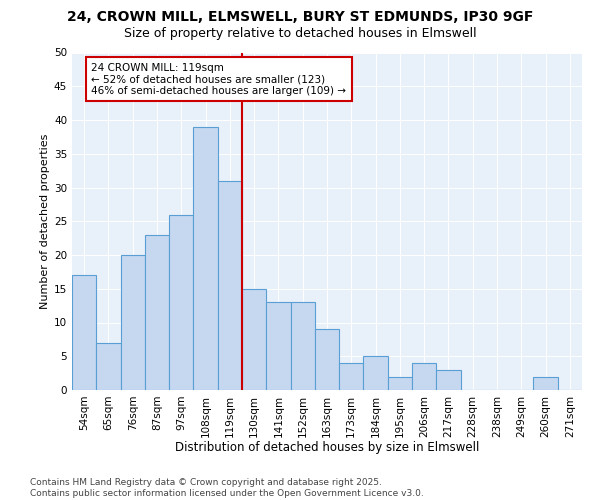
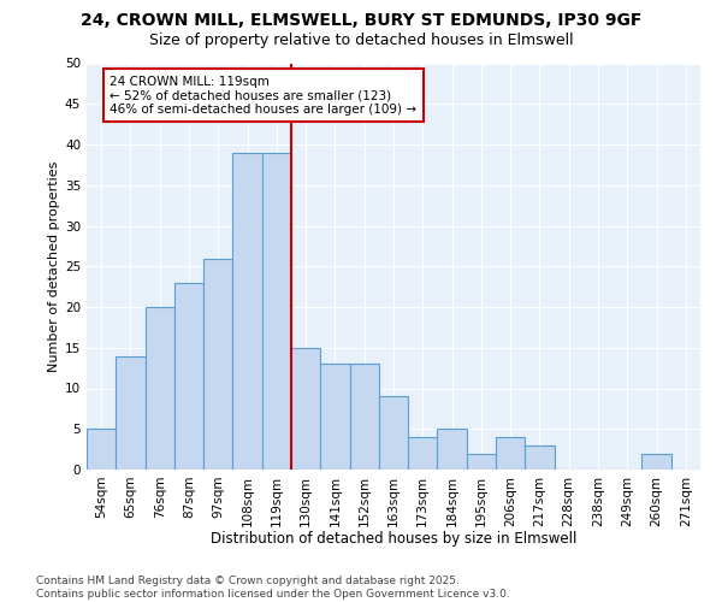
54sqm: 17 -> 5
65sqm: 7 -> 14
119sqm: 31 -> 39
